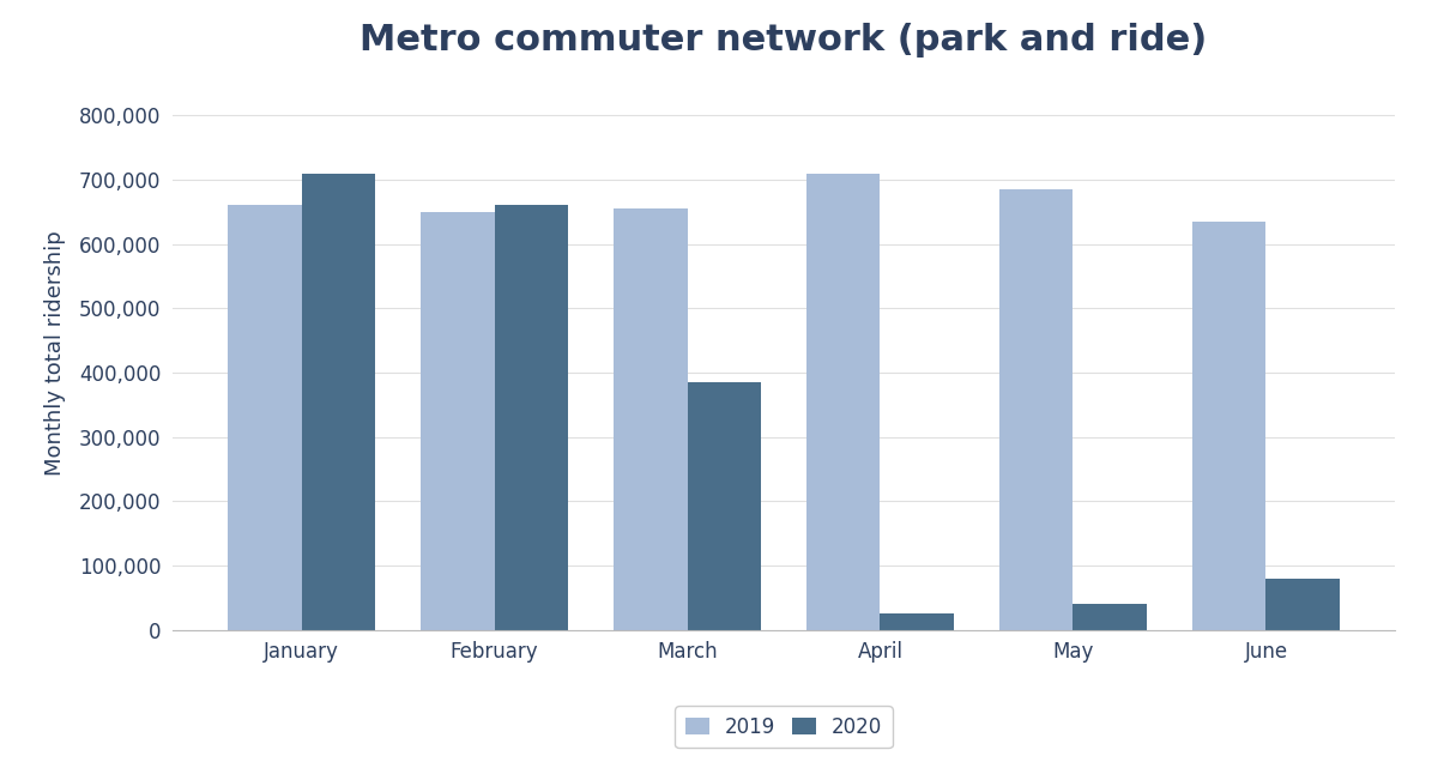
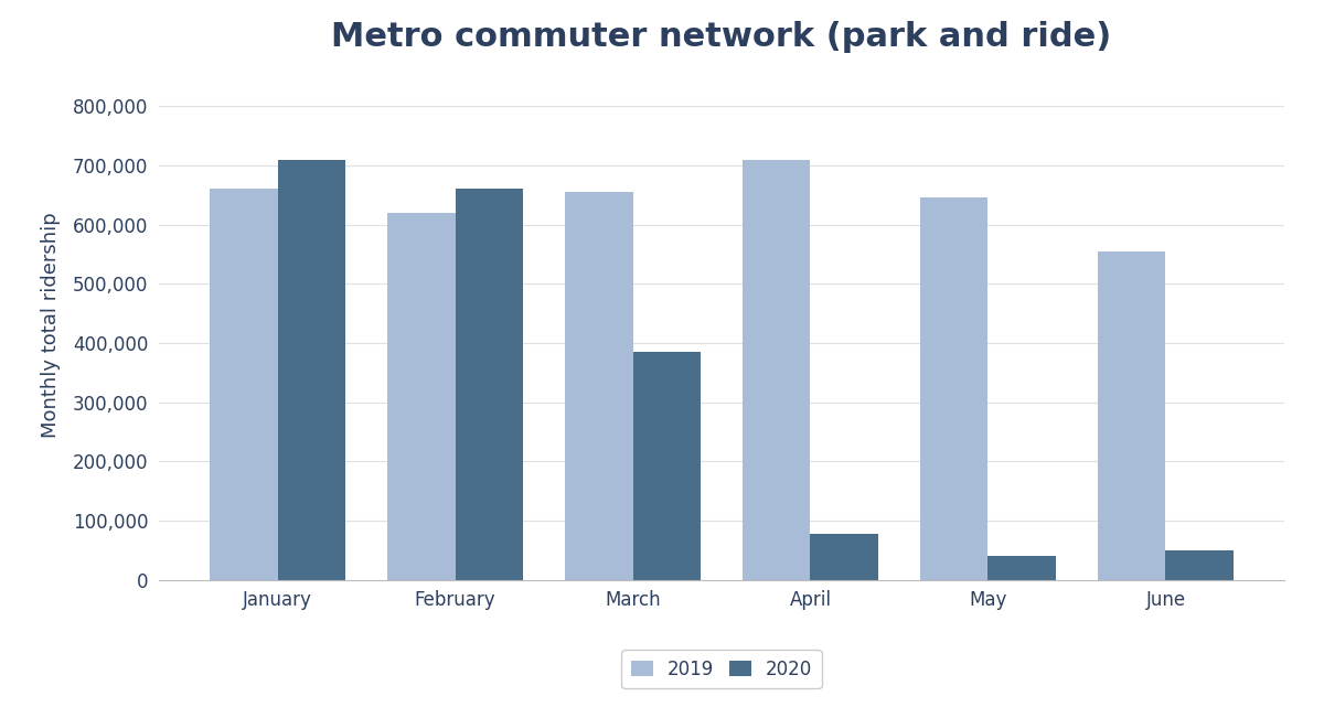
2019/February: 650,000 -> 620,000
2020/April: 25,000 -> 78,000
2019/May: 685,000 -> 646,000
2019/June: 635,000 -> 554,000
2020/June: 80,000 -> 50,000
